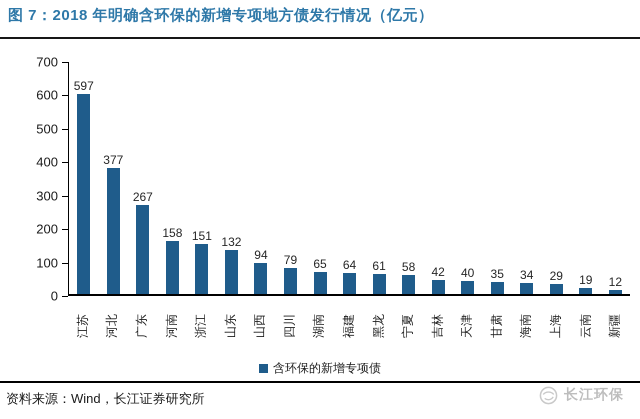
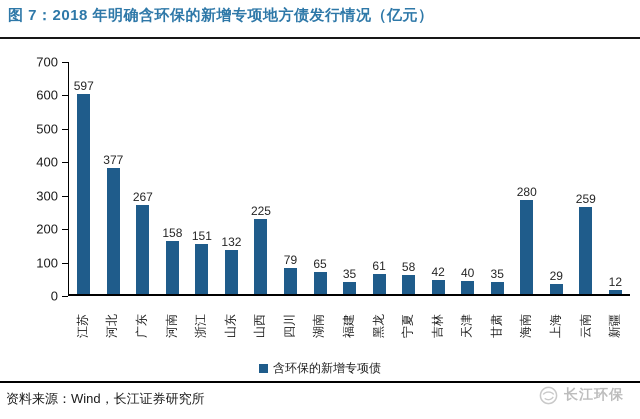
山西: 94 -> 225
福建: 64 -> 35
海南: 34 -> 280
云南: 19 -> 259
